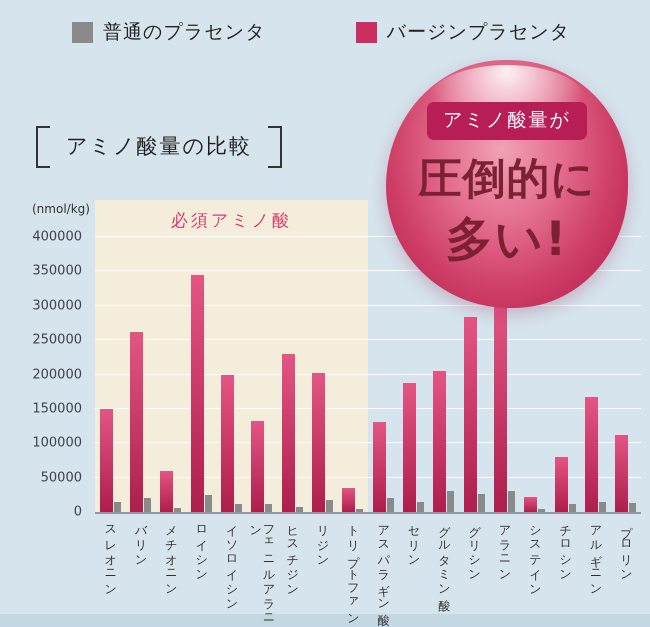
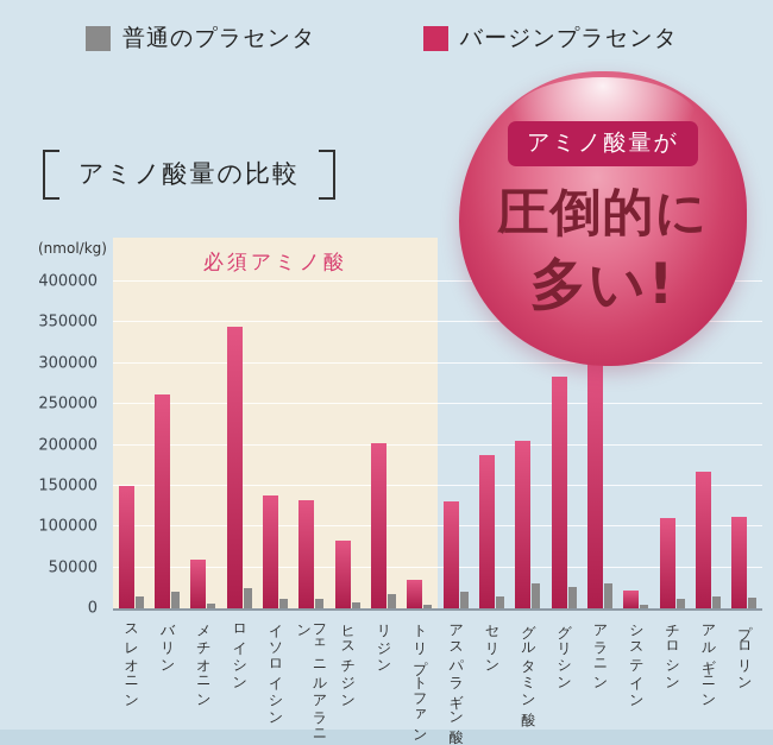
バージンプラセンタ/イソロイシン: 200000 -> 140000
バージンプラセンタ/ヒスチジン: 230000 -> 80000
バージンプラセンタ/チロシン: 80000 -> 110000
